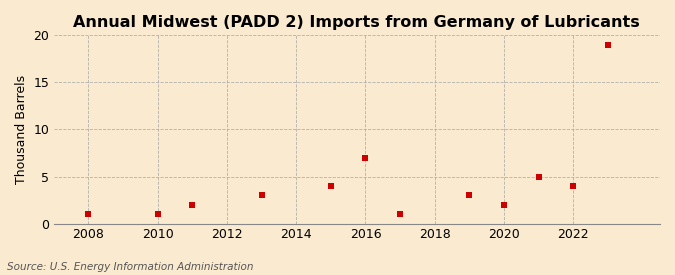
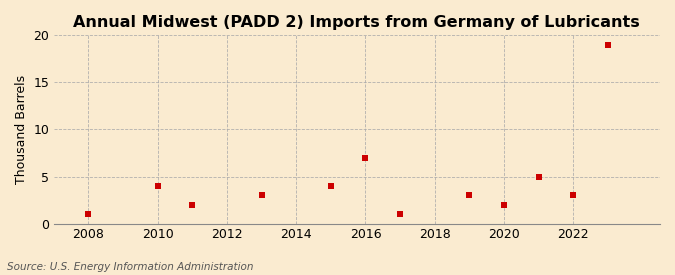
2010: 1 -> 4
2022: 4 -> 3
